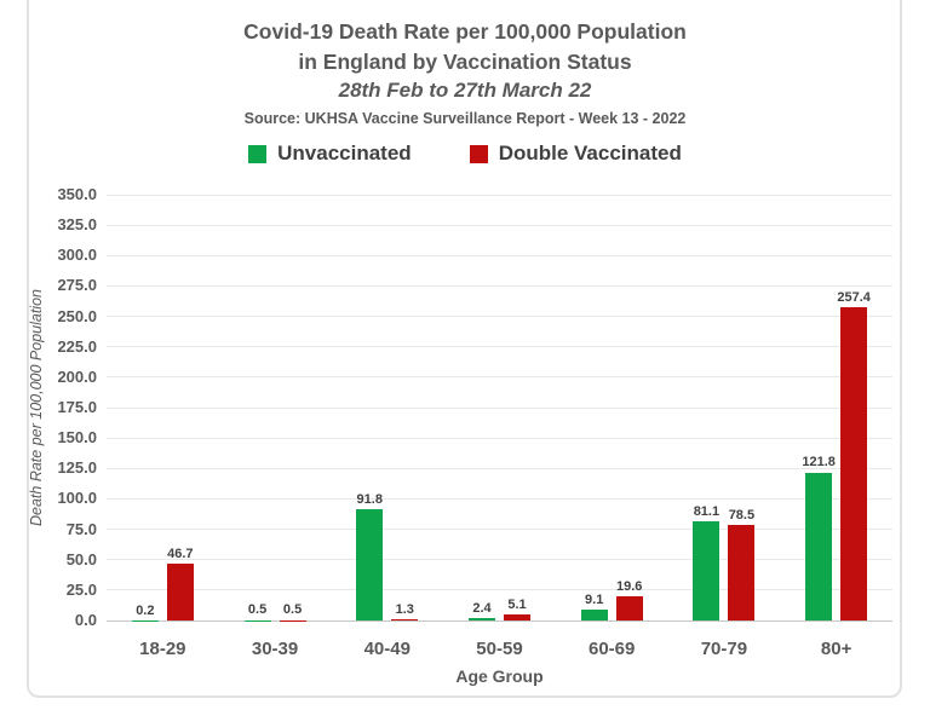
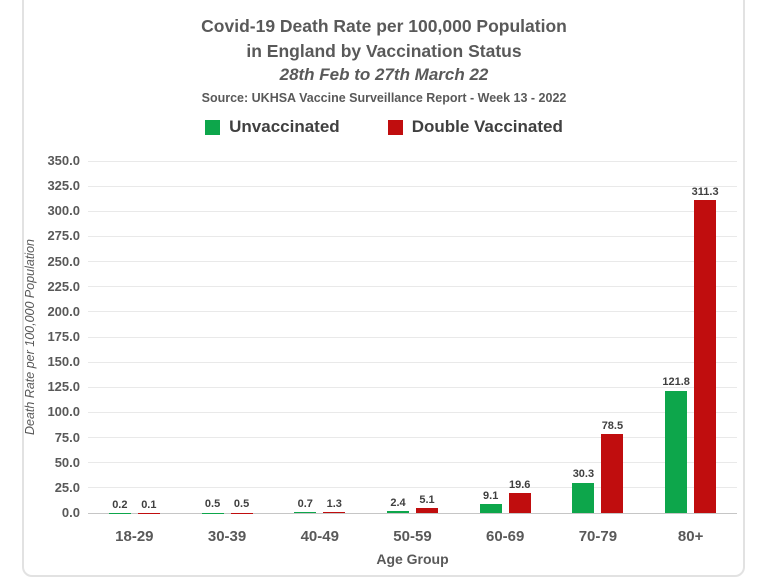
Double Vaccinated/18-29: 46.7 -> 0.1
Unvaccinated/40-49: 91.8 -> 0.7
Unvaccinated/70-79: 81.1 -> 30.3
Double Vaccinated/80+: 257.4 -> 311.3
